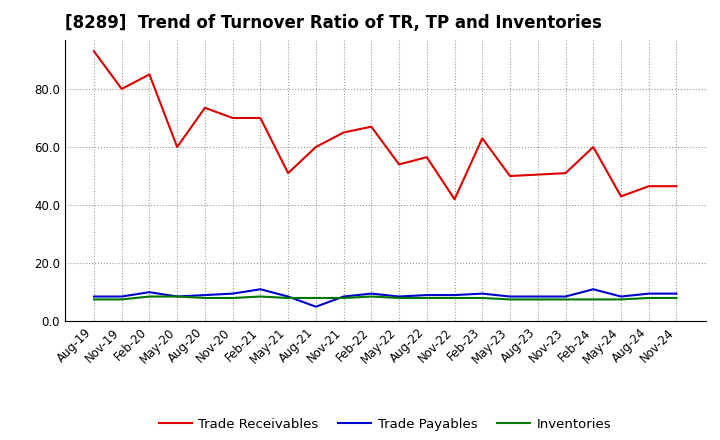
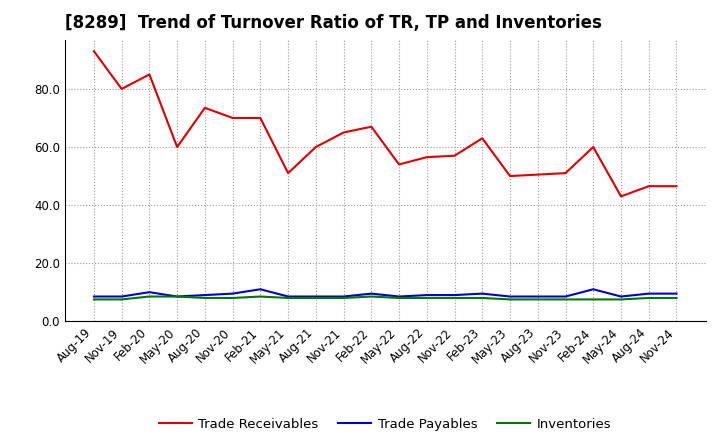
Trade Payables/Aug-21: 5.0 -> 8.5
Trade Receivables/Nov-22: 42.0 -> 57.0
